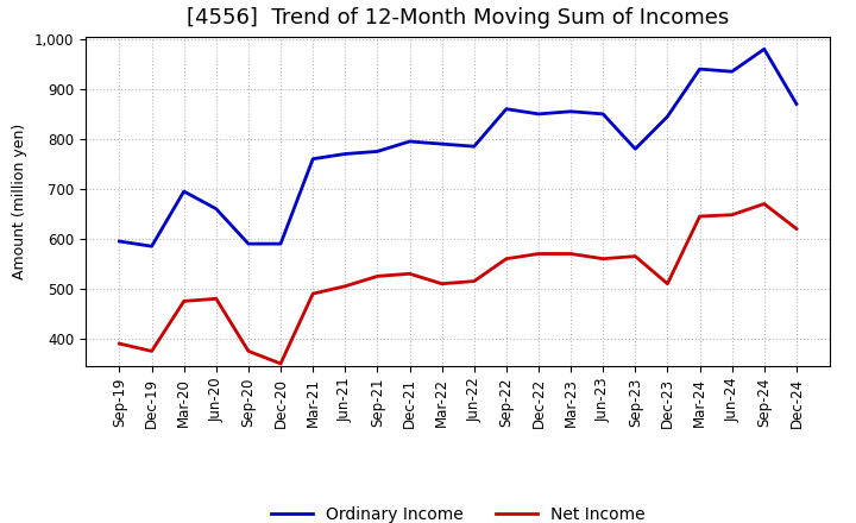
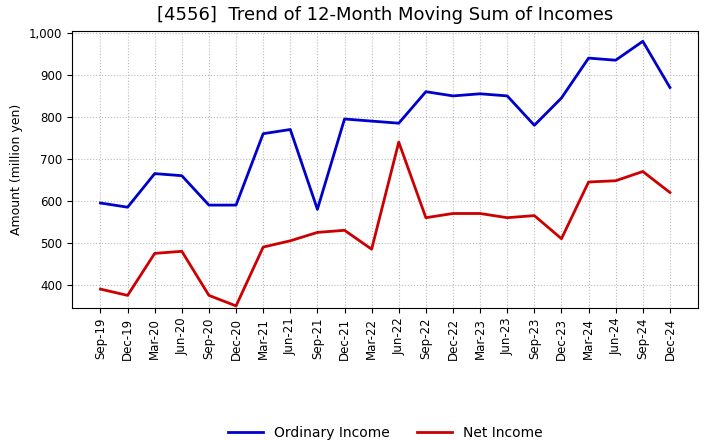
Ordinary Income/Mar-20: 695 -> 665
Ordinary Income/Sep-21: 775 -> 580
Net Income/Mar-22: 510 -> 485
Net Income/Jun-22: 515 -> 740
